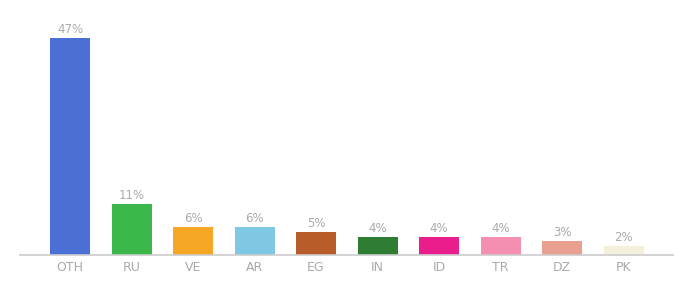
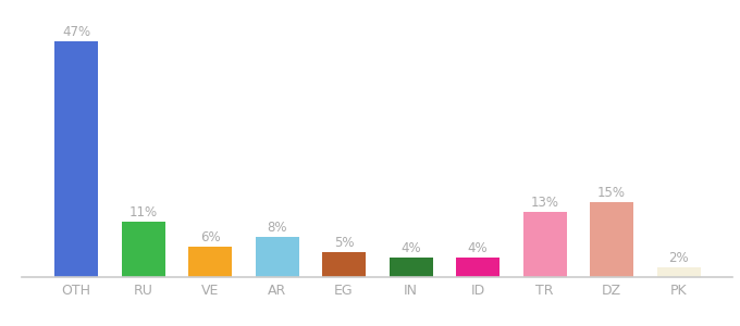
AR: 6% -> 8%
TR: 4% -> 13%
DZ: 3% -> 15%
